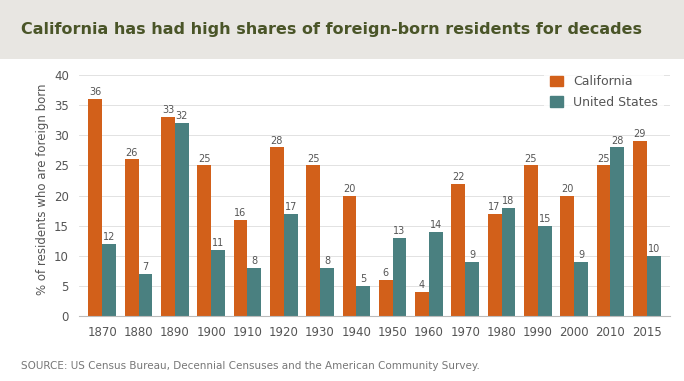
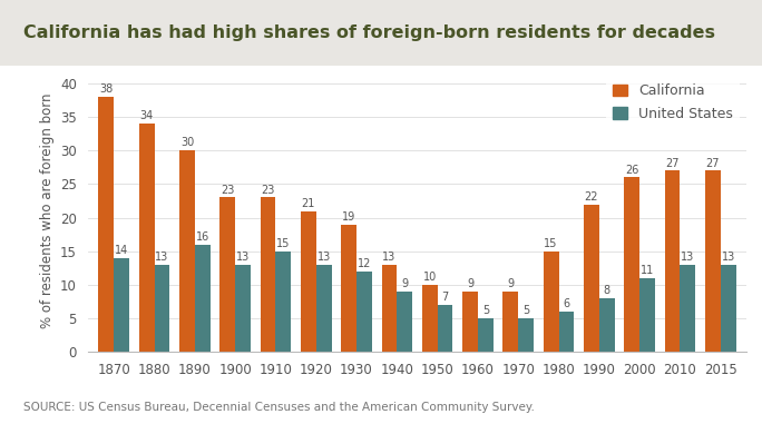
California/1870: 36 -> 38
United States/1870: 12 -> 14
California/1880: 26 -> 34
United States/1880: 7 -> 13
California/1890: 33 -> 30
United States/1890: 32 -> 16
California/1900: 25 -> 23
United States/1900: 11 -> 13
California/1910: 16 -> 23
United States/1910: 8 -> 15
California/1920: 28 -> 21
United States/1920: 17 -> 13
California/1930: 25 -> 19
United States/1930: 8 -> 12
California/1940: 20 -> 13
United States/1940: 5 -> 9
California/1950: 6 -> 10
United States/1950: 13 -> 7
California/1960: 4 -> 9
United States/1960: 14 -> 5
California/1970: 22 -> 9
United States/1970: 9 -> 5
California/1980: 17 -> 15
United States/1980: 18 -> 6
California/1990: 25 -> 22
United States/1990: 15 -> 8
California/2000: 20 -> 26
United States/2000: 9 -> 11
California/2010: 25 -> 27
United States/2010: 28 -> 13
California/2015: 29 -> 27
United States/2015: 10 -> 13
